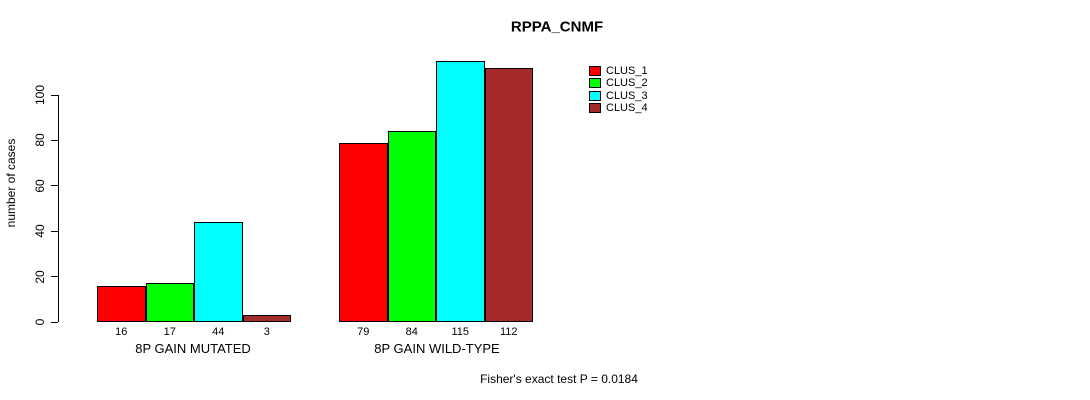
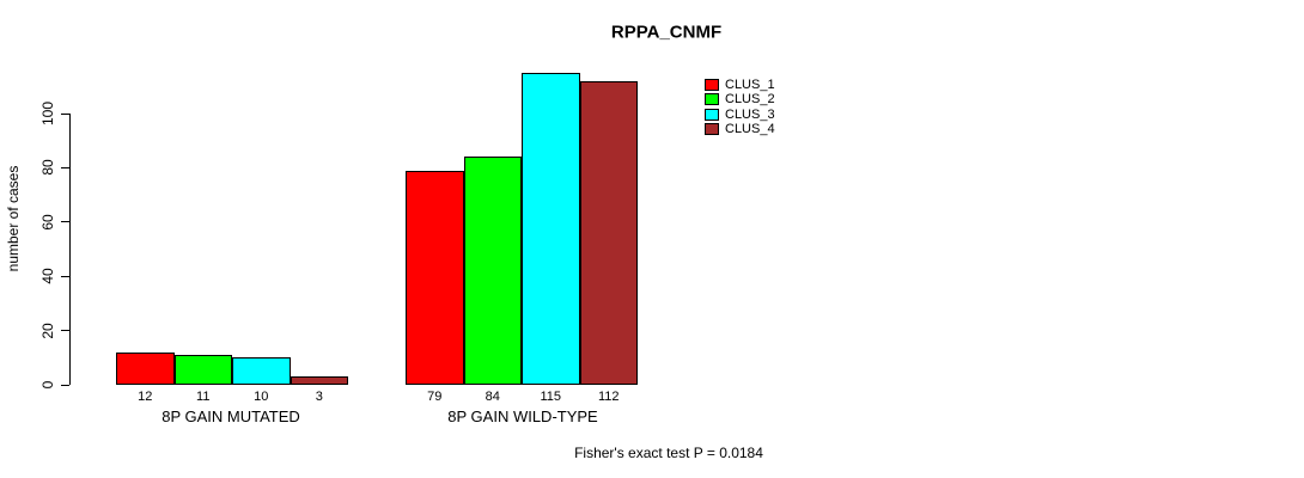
CLUS_1/8P GAIN MUTATED: 16 -> 12
CLUS_2/8P GAIN MUTATED: 17 -> 11
CLUS_3/8P GAIN MUTATED: 44 -> 10
